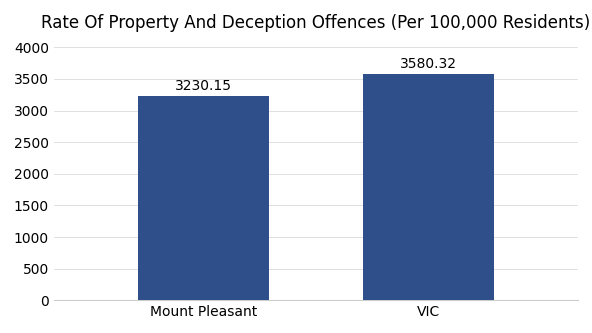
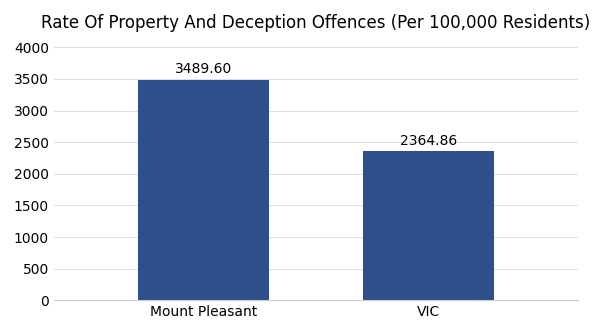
Mount Pleasant: 3230.15 -> 3489.60
VIC: 3580.32 -> 2364.86
